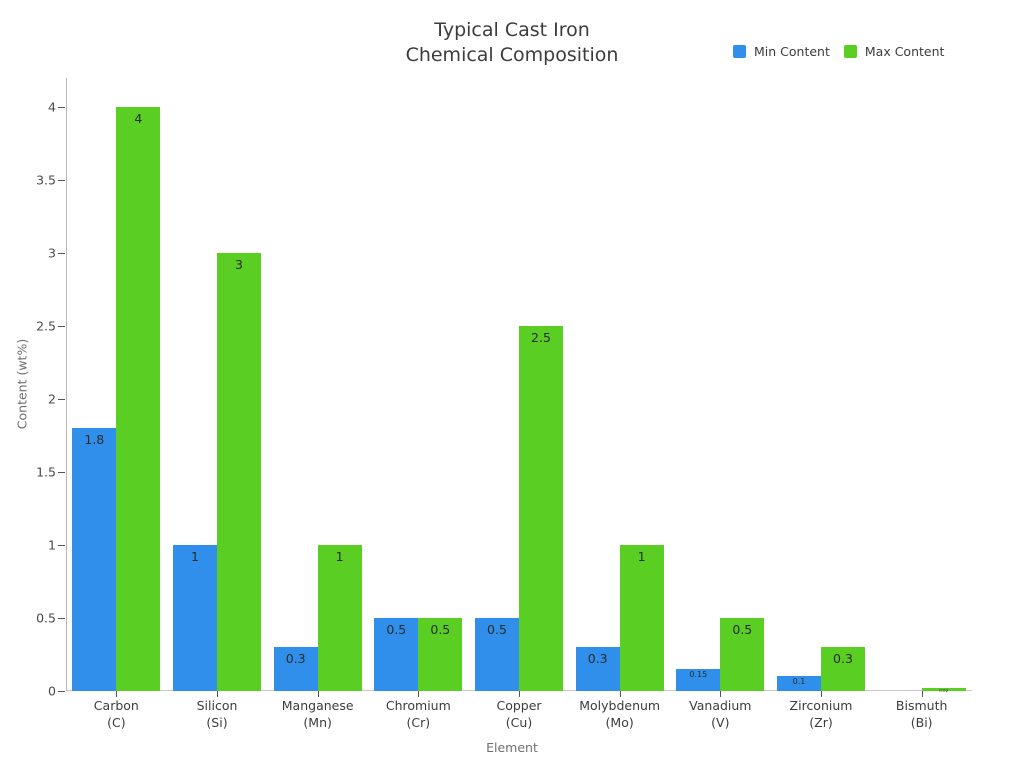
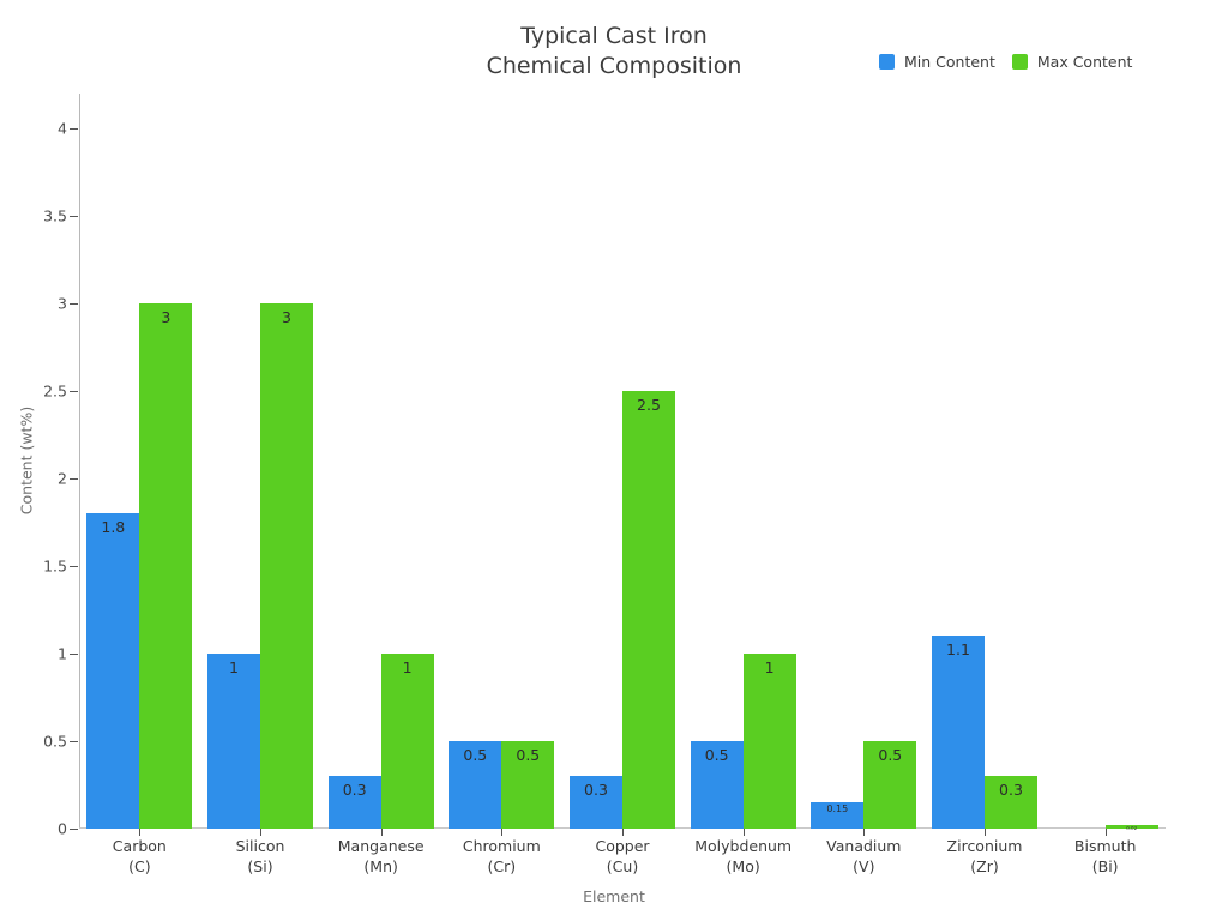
Max Content/Carbon (C): 4 -> 3
Min Content/Copper (Cu): 0.5 -> 0.3
Min Content/Molybdenum (Mo): 0.3 -> 0.5
Min Content/Zirconium (Zr): 0.1 -> 1.1
